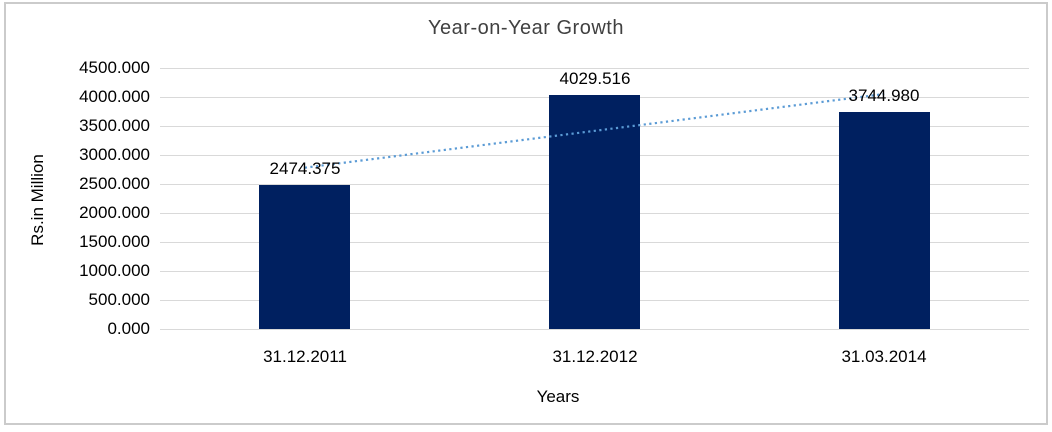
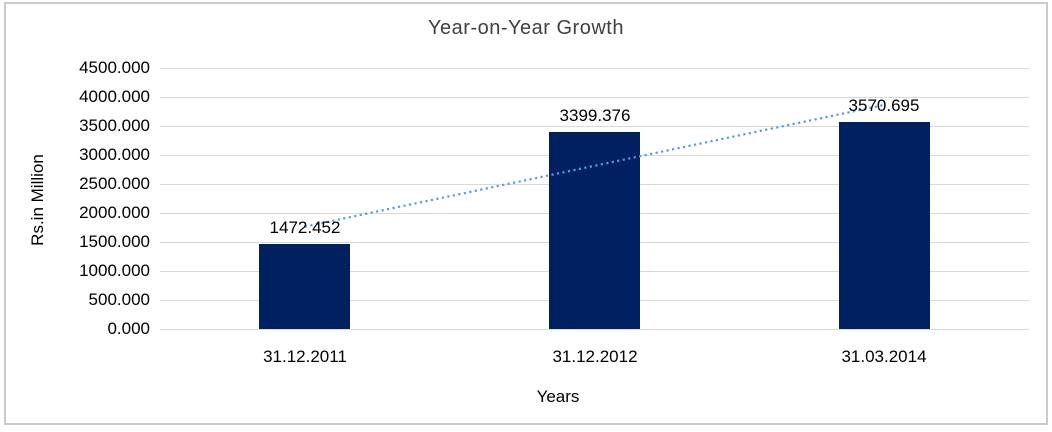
31.12.2011: 2474.375 -> 1472.452
31.12.2012: 4029.516 -> 3399.376
31.03.2014: 3744.980 -> 3570.695
